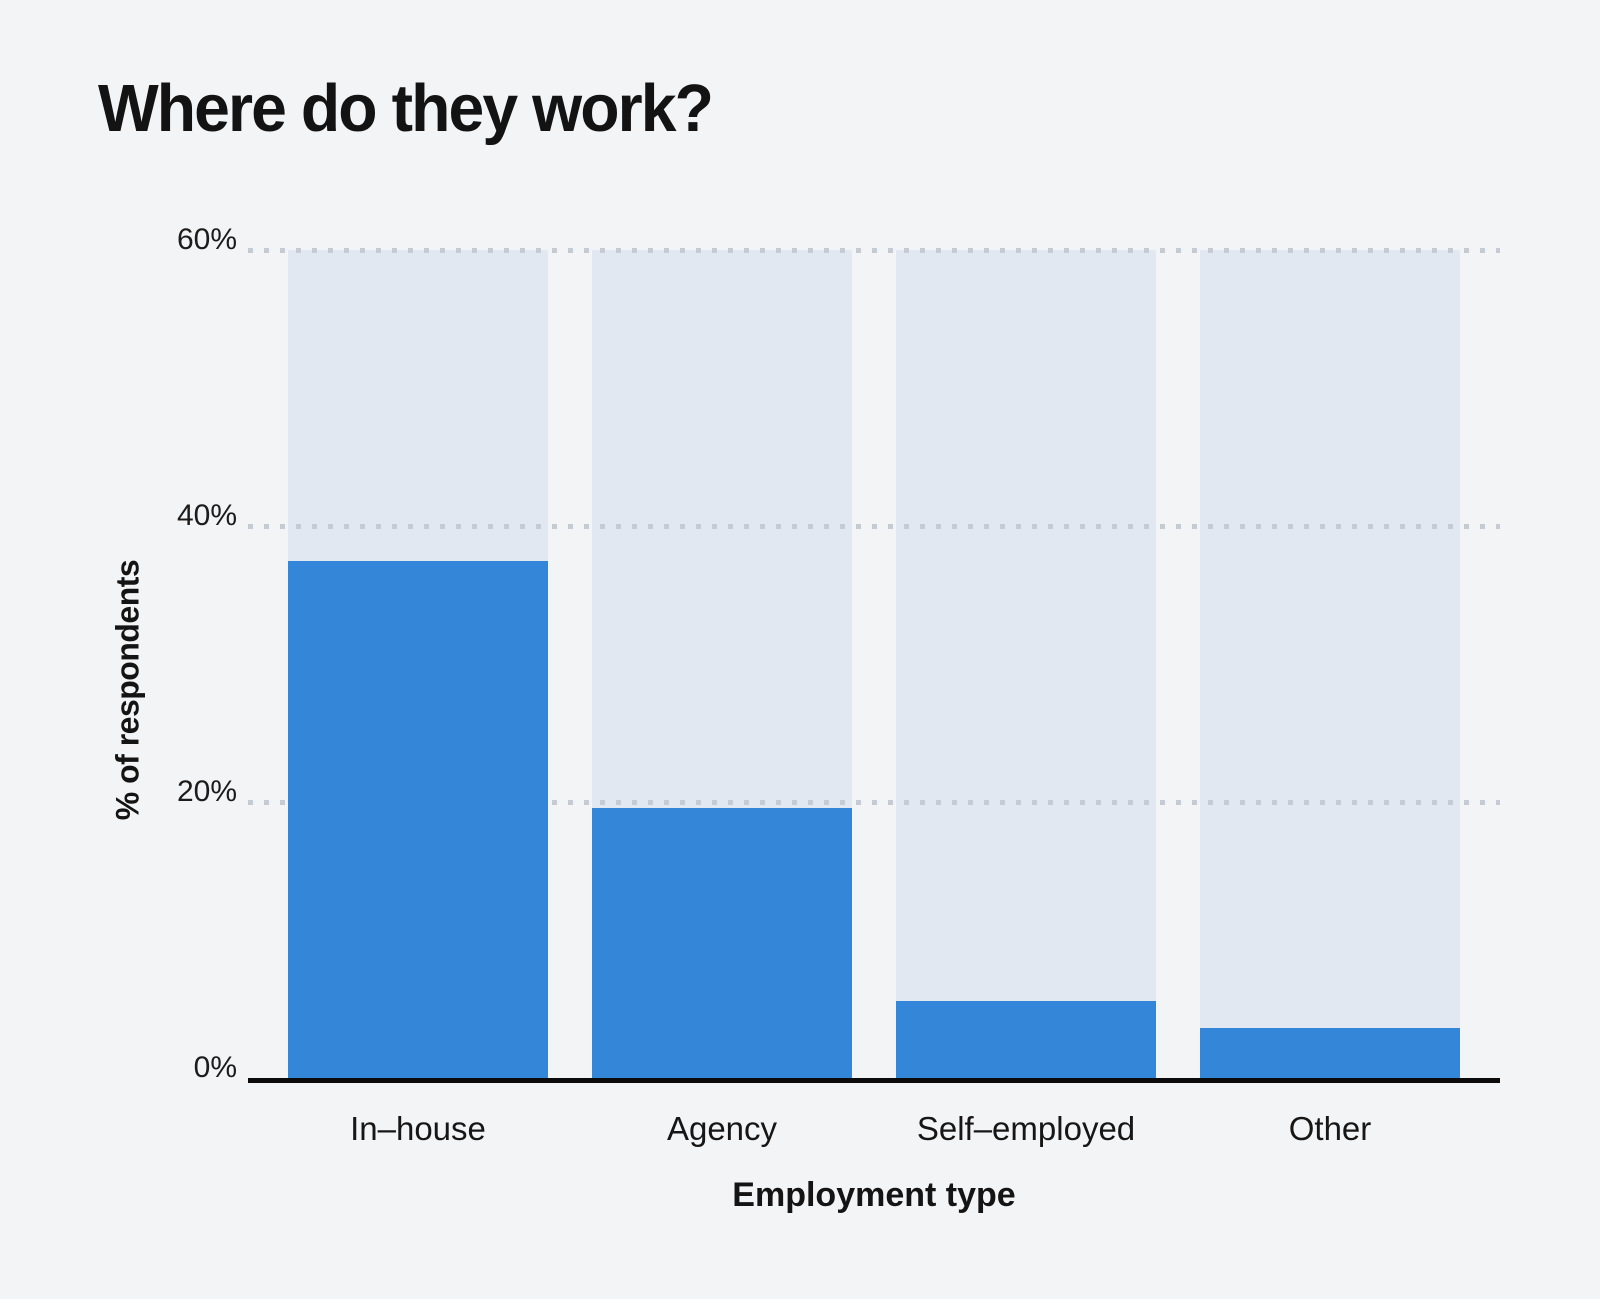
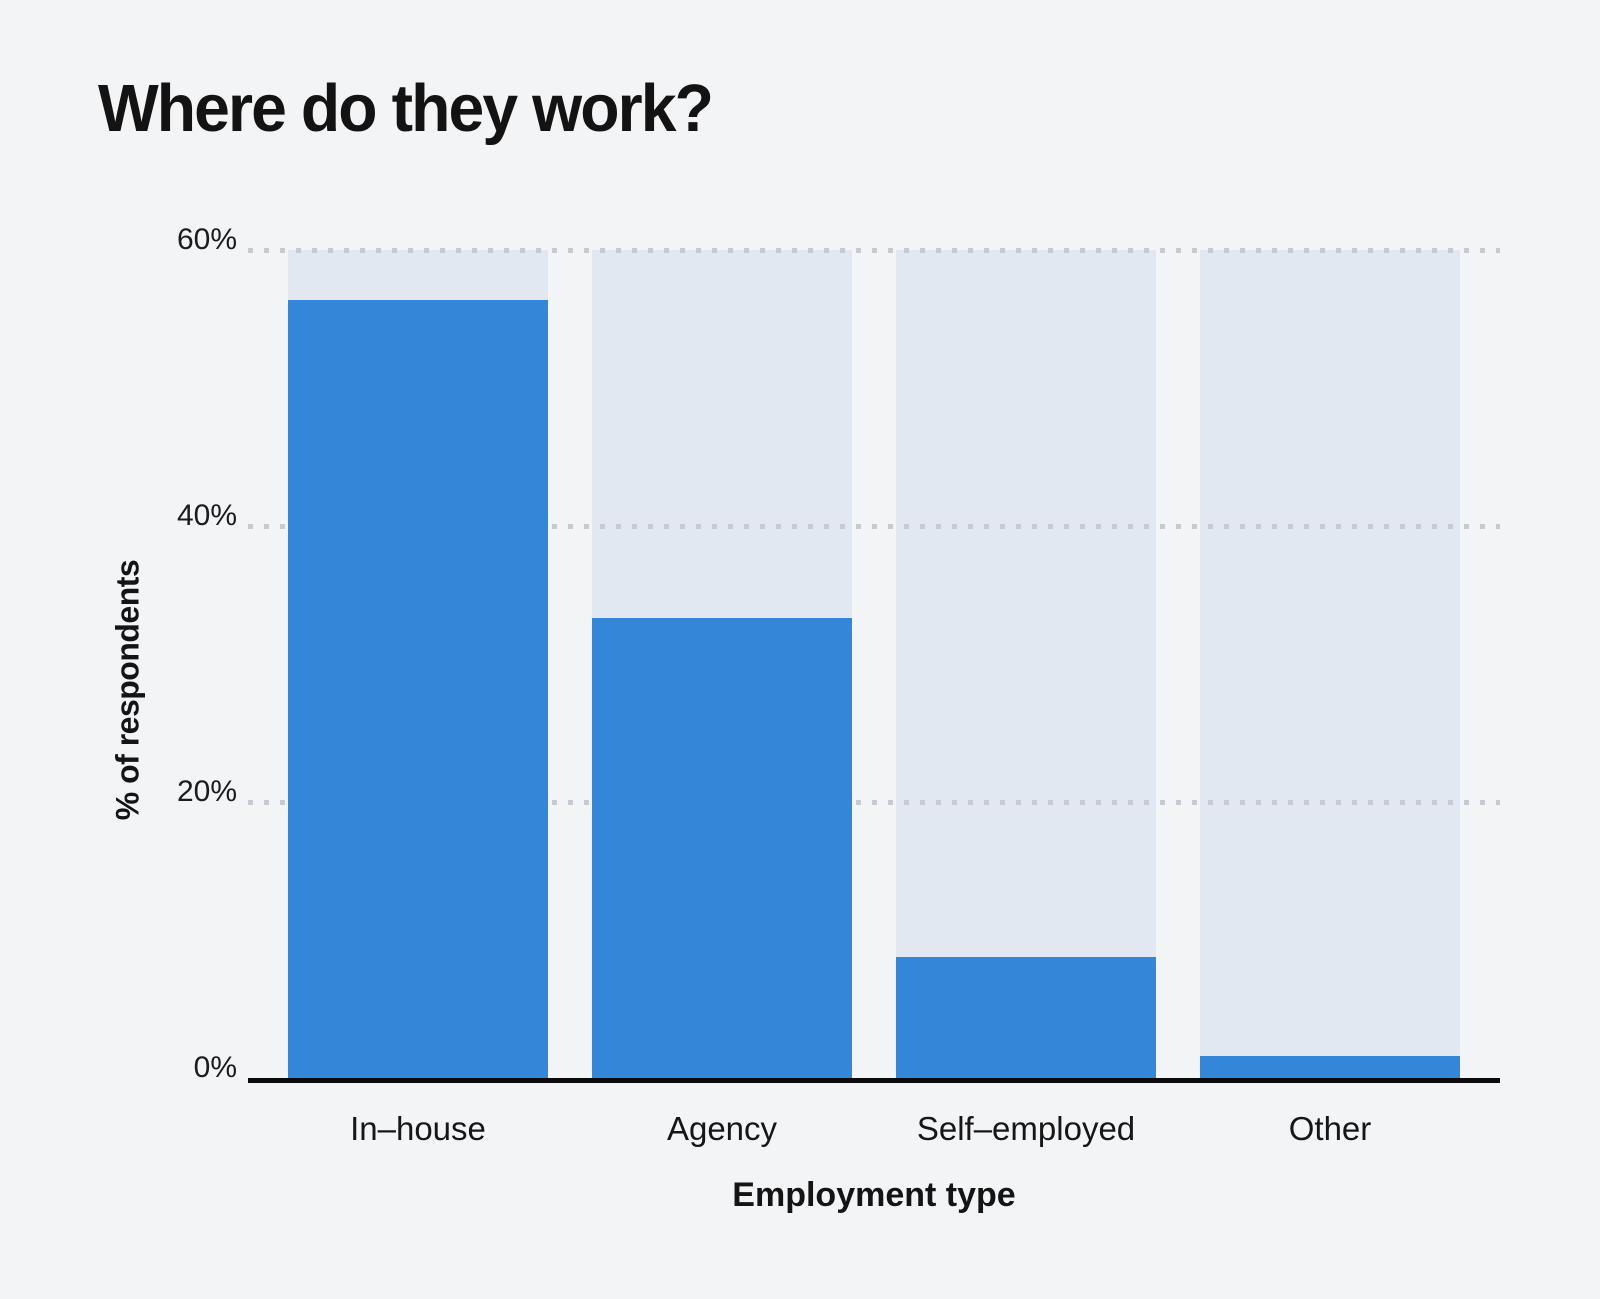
In–house: 37.5% -> 56.4%
Agency: 19.6% -> 33.3%
Self–employed: 5.6% -> 8.8%
Other: 3.6% -> 1.6%
